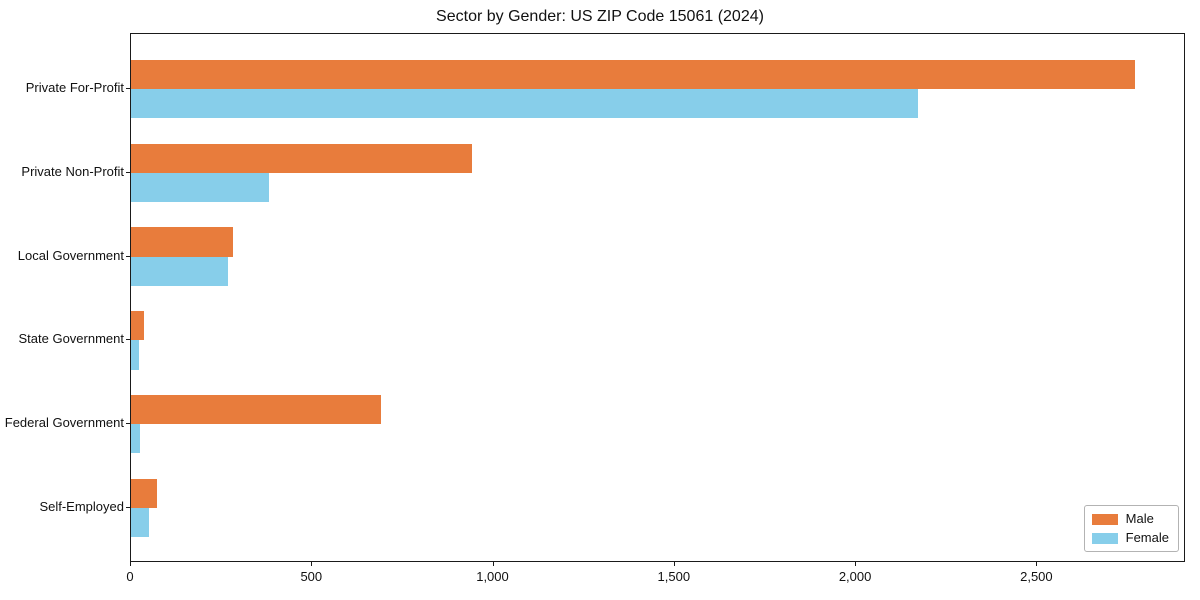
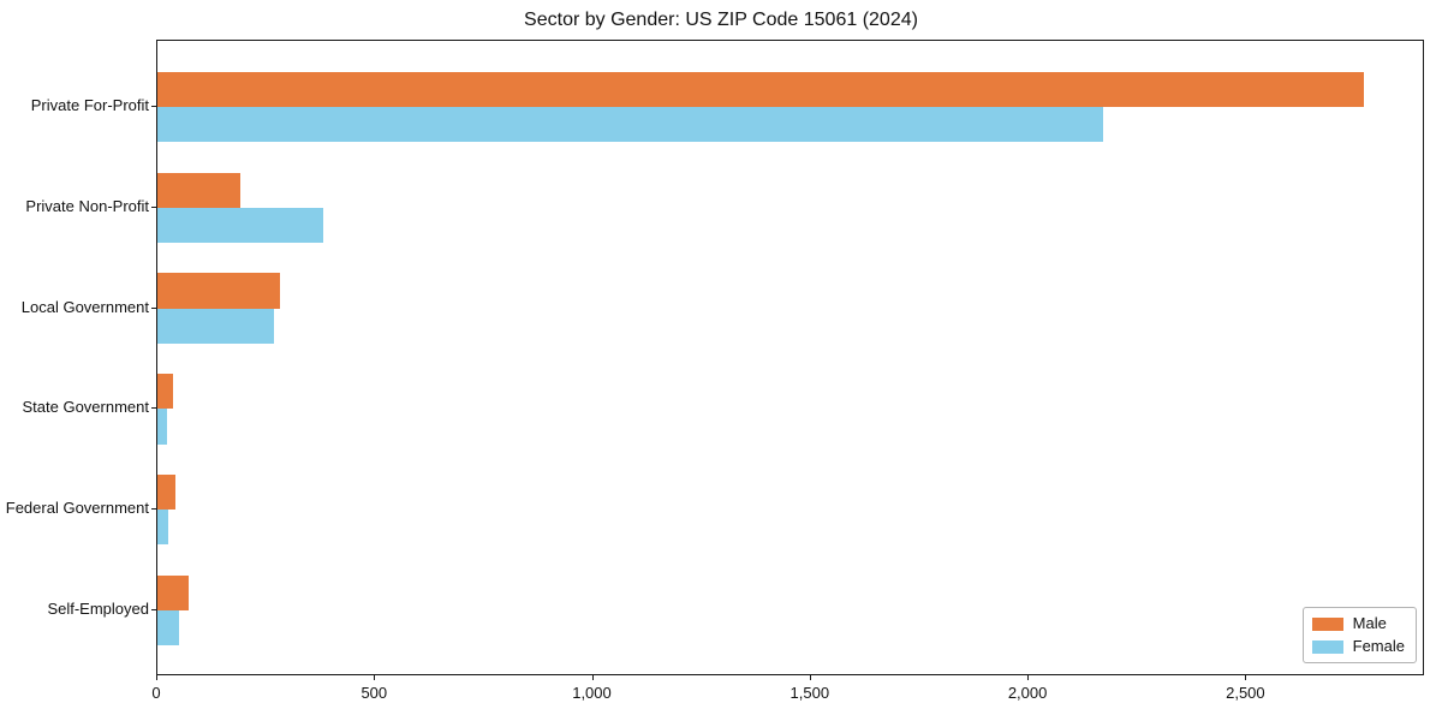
Male/Private Non-Profit: 940 -> 190
Male/Federal Government: 690 -> 40
